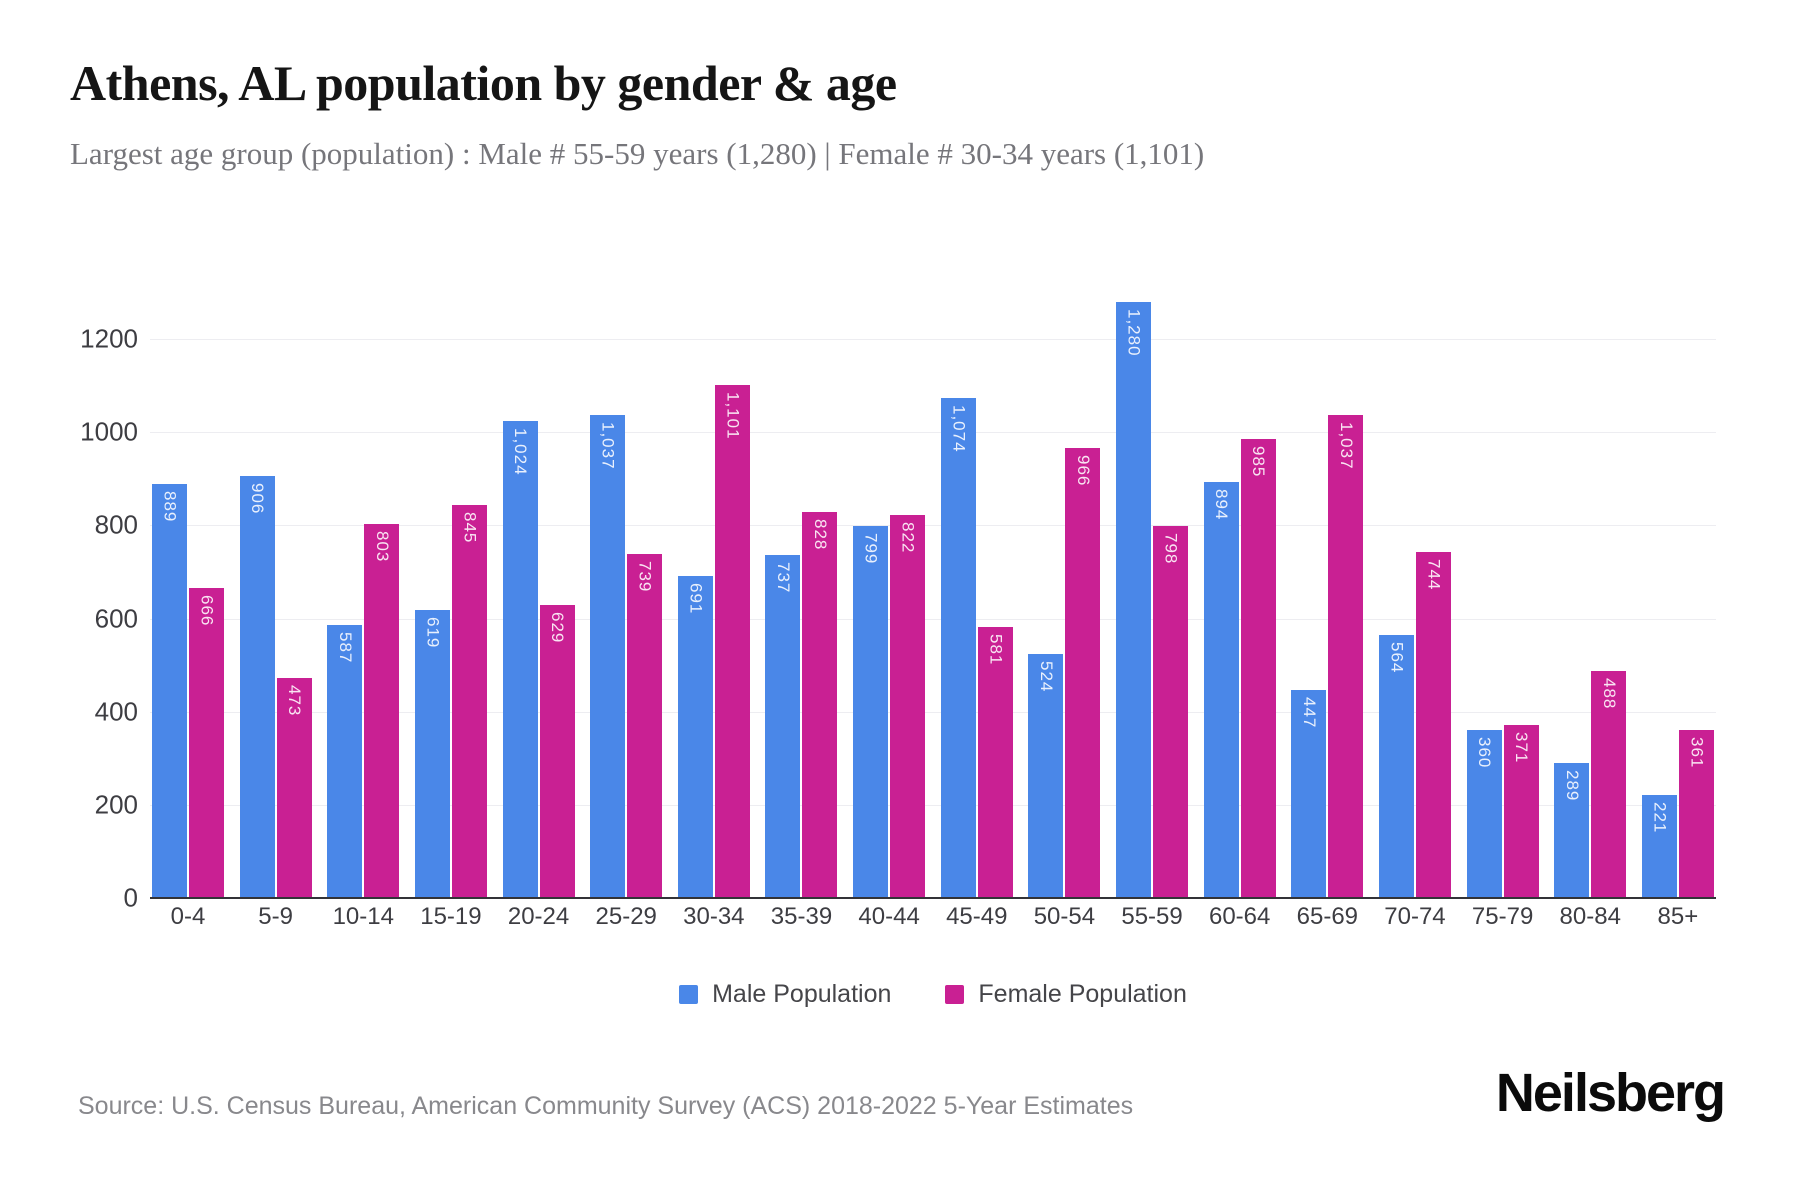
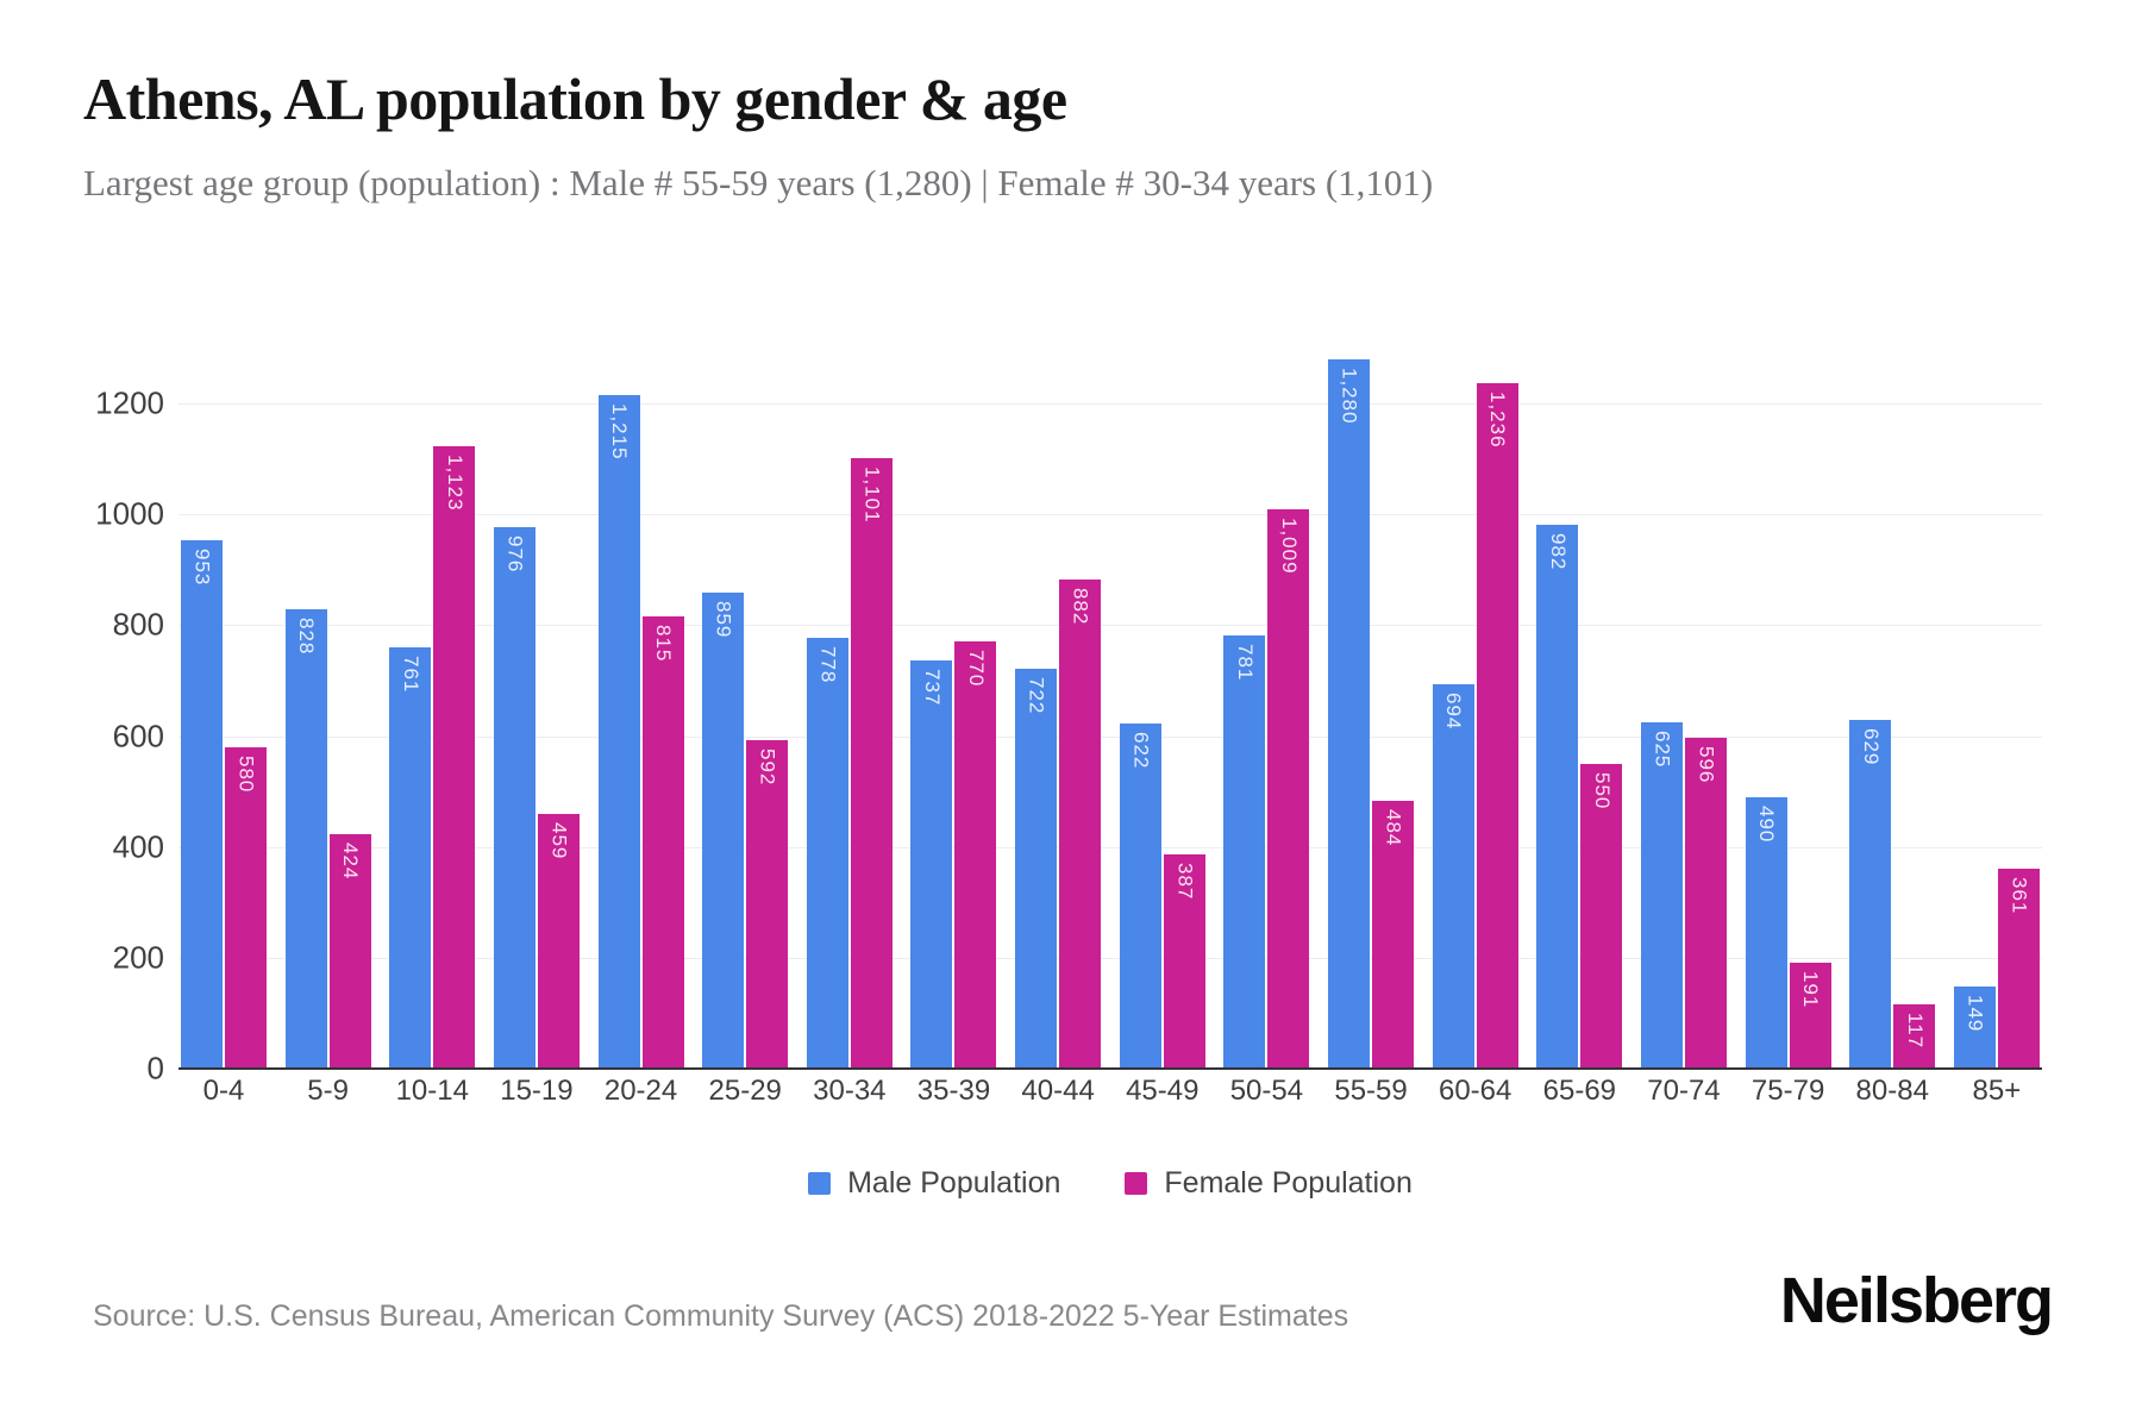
Male Population/0-4: 889 -> 953
Female Population/0-4: 666 -> 580
Male Population/5-9: 906 -> 828
Female Population/5-9: 473 -> 424
Male Population/10-14: 587 -> 761
Female Population/10-14: 803 -> 1,123
Male Population/15-19: 619 -> 976
Female Population/15-19: 845 -> 459
Male Population/20-24: 1,024 -> 1,215
Female Population/20-24: 629 -> 815
Male Population/25-29: 1,037 -> 859
Female Population/25-29: 739 -> 592
Male Population/30-34: 691 -> 778
Female Population/35-39: 828 -> 770
Male Population/40-44: 799 -> 722
Female Population/40-44: 822 -> 882
Male Population/45-49: 1,074 -> 622
Female Population/45-49: 581 -> 387
Male Population/50-54: 524 -> 781
Female Population/50-54: 966 -> 1,009
Female Population/55-59: 798 -> 484
Male Population/60-64: 894 -> 694
Female Population/60-64: 985 -> 1,236
Male Population/65-69: 447 -> 982
Female Population/65-69: 1,037 -> 550
Male Population/70-74: 564 -> 625
Female Population/70-74: 744 -> 596
Male Population/75-79: 360 -> 490
Female Population/75-79: 371 -> 191
Male Population/80-84: 289 -> 629
Female Population/80-84: 488 -> 117
Male Population/85+: 221 -> 149
